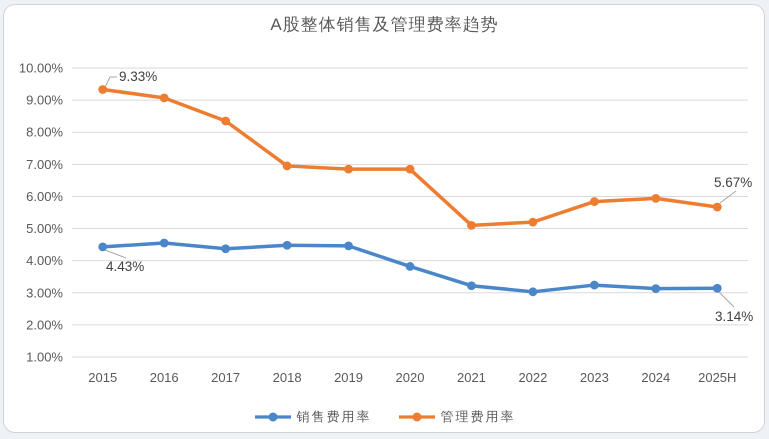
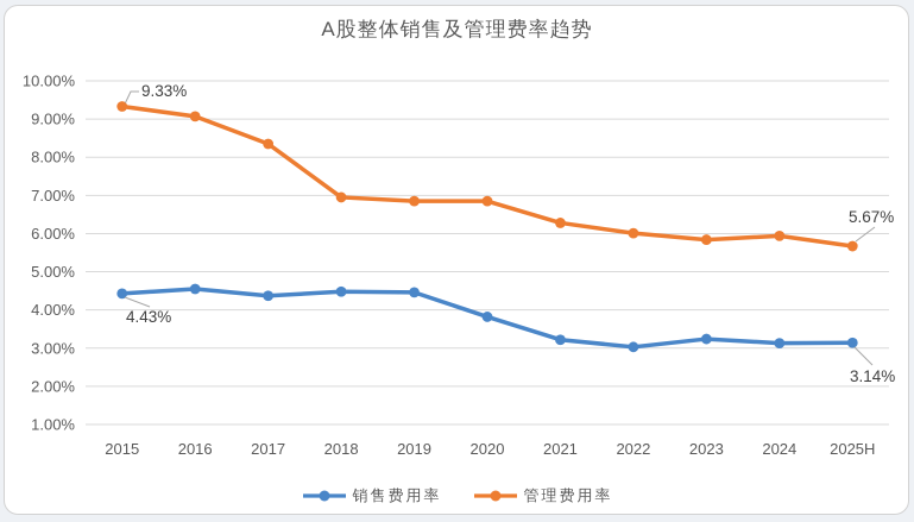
管理费用率/2021: 5.1% -> 6.3%
管理费用率/2022: 5.2% -> 6.0%
